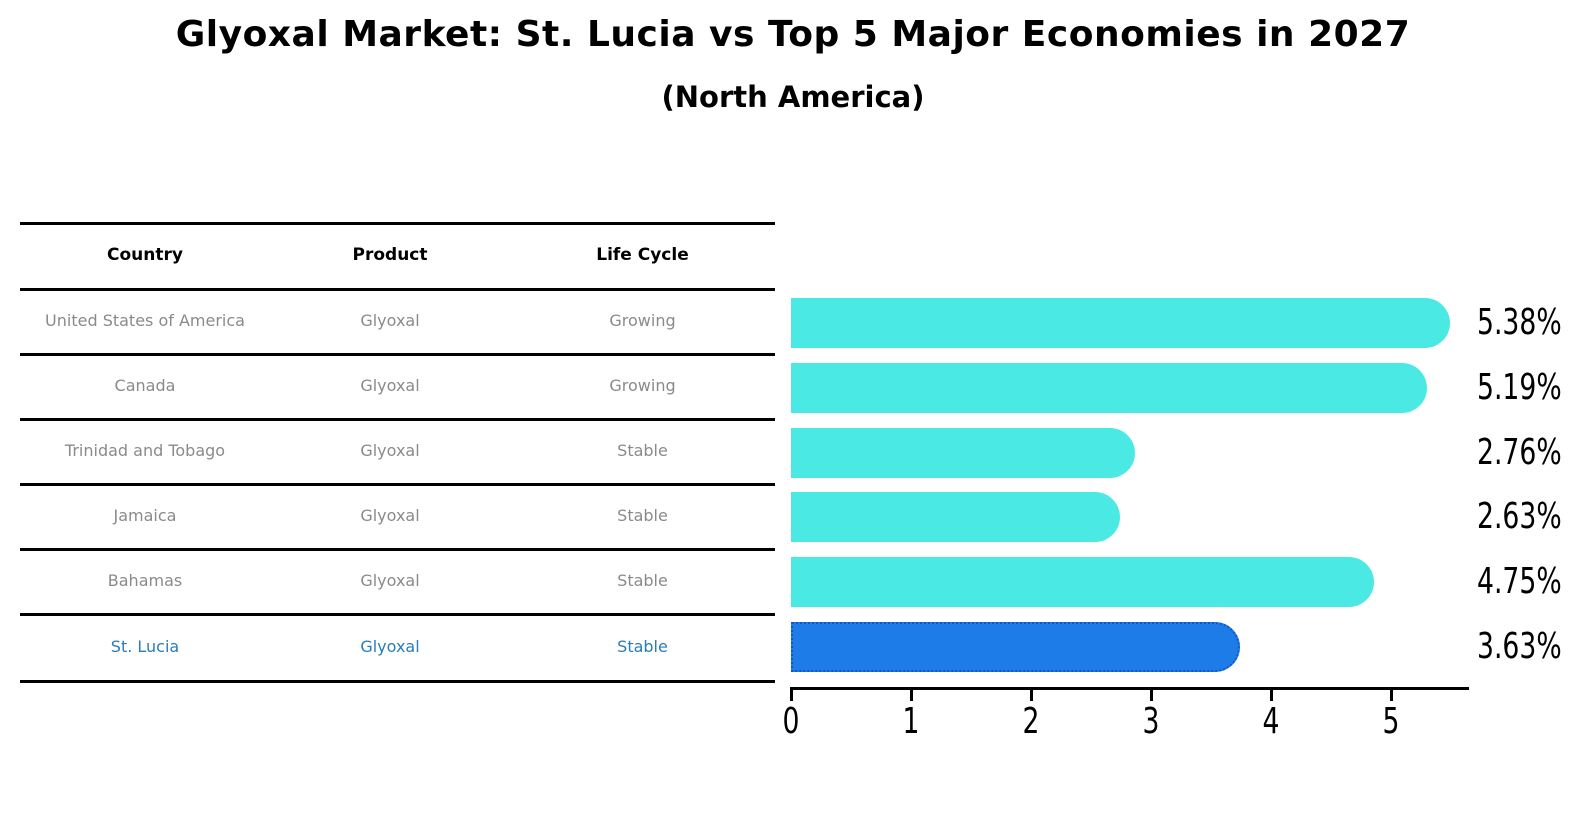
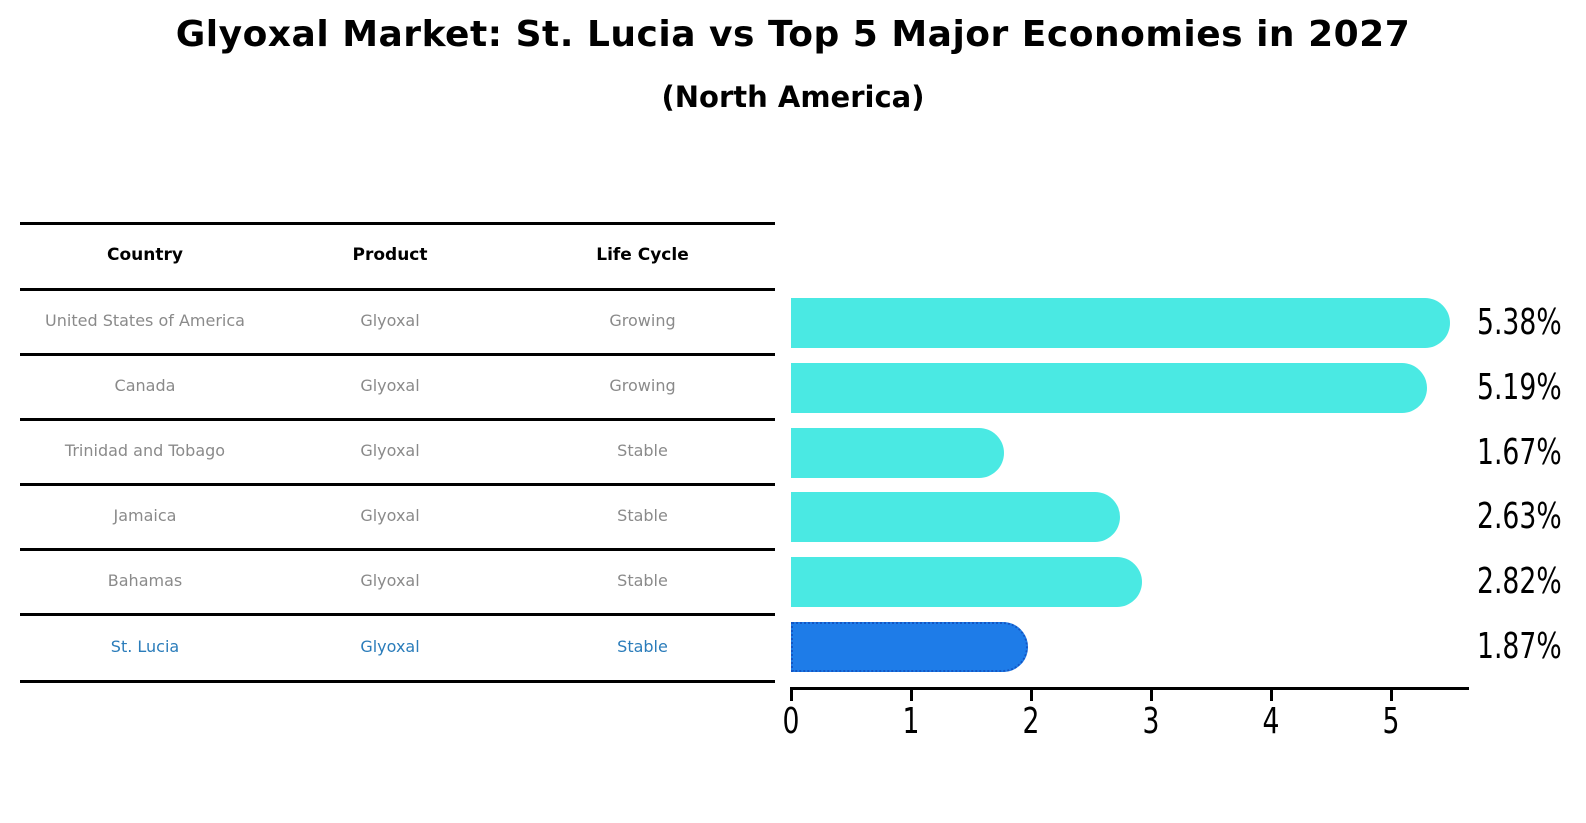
Trinidad and Tobago: 2.76% -> 1.67%
Bahamas: 4.75% -> 2.82%
St. Lucia: 3.63% -> 1.87%
